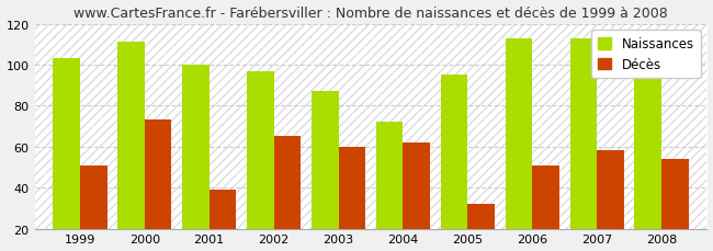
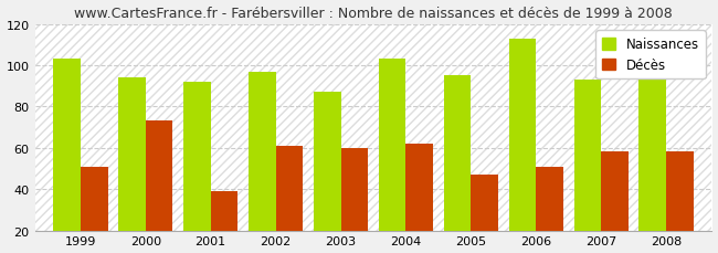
Naissances/2000: 111 -> 94
Naissances/2001: 100 -> 92
Décès/2002: 65 -> 61
Naissances/2004: 72 -> 103
Décès/2005: 32 -> 47
Naissances/2007: 113 -> 93
Décès/2008: 54 -> 58
